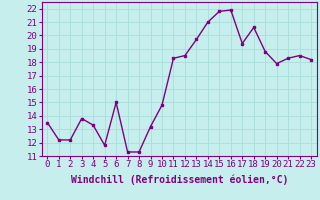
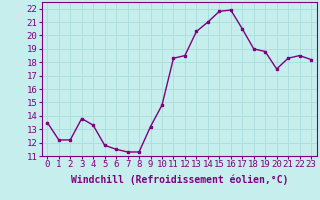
6: 15.0 -> 11.5
13: 19.7 -> 20.3
17: 19.4 -> 20.5
18: 20.6 -> 19.0
20: 17.9 -> 17.5
